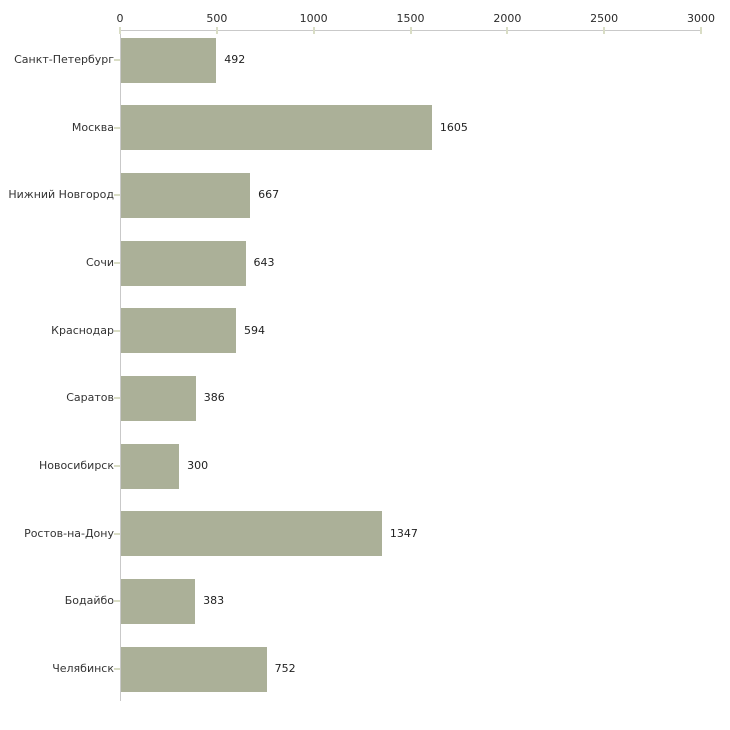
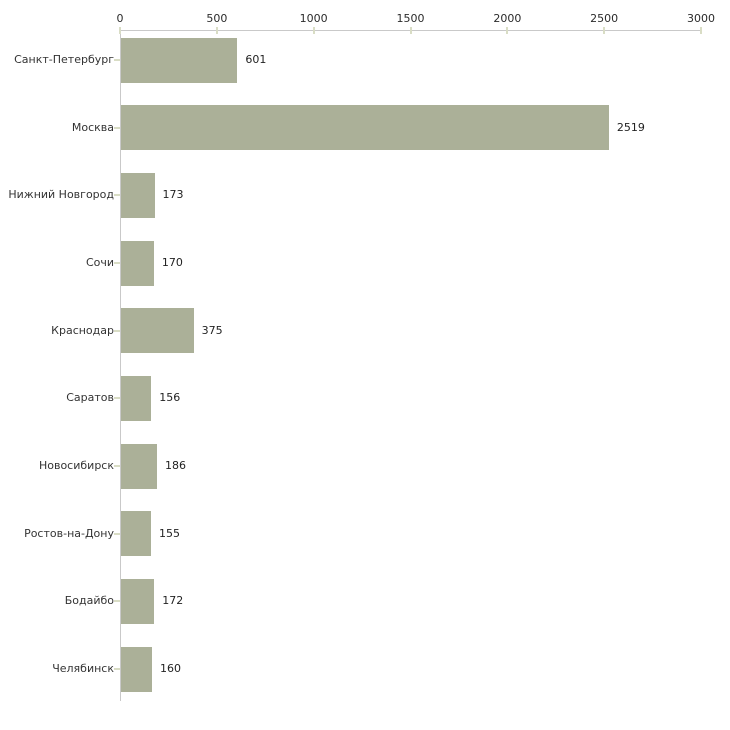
Санкт-Петербург: 492 -> 601
Москва: 1605 -> 2519
Нижний Новгород: 667 -> 173
Сочи: 643 -> 170
Краснодар: 594 -> 375
Саратов: 386 -> 156
Новосибирск: 300 -> 186
Ростов-на-Дону: 1347 -> 155
Бодайбо: 383 -> 172
Челябинск: 752 -> 160
